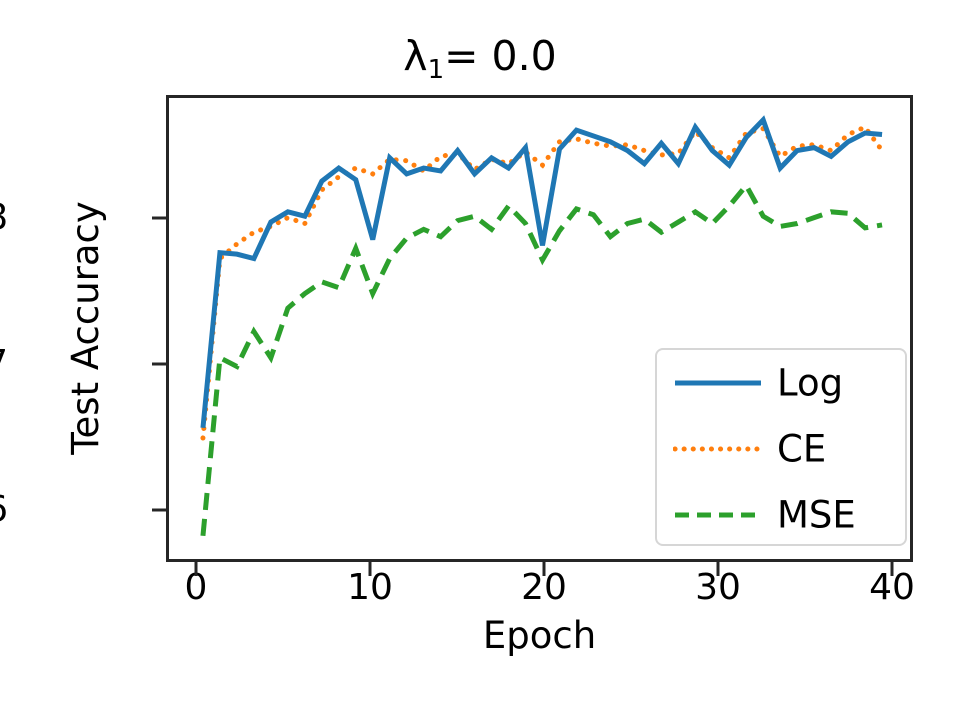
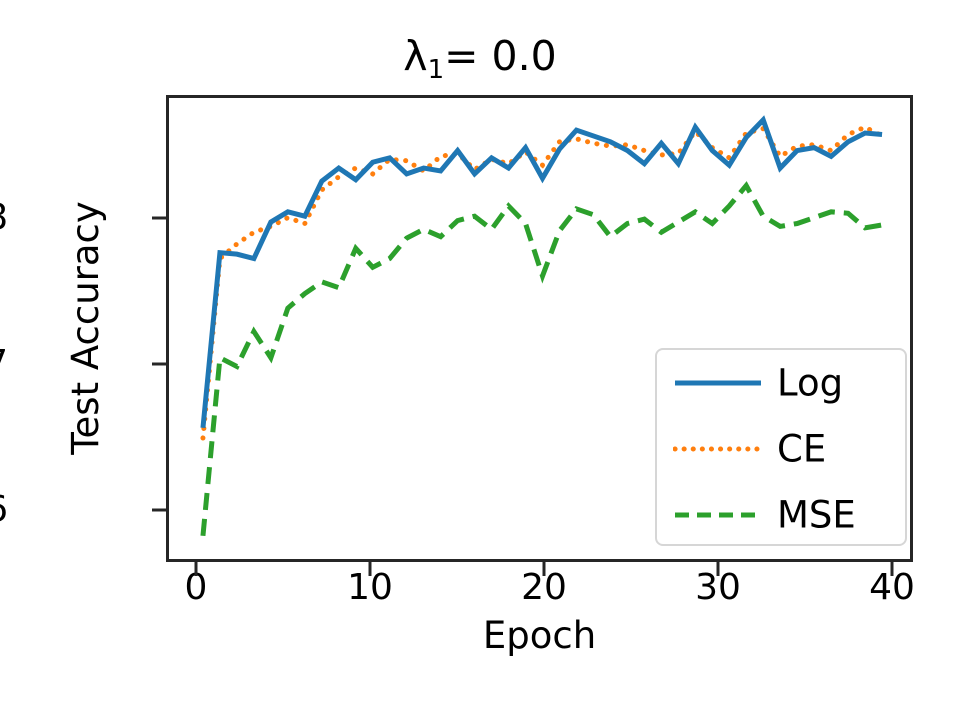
Log/10: 97.81 -> 98.34
MSE/10: 97.44 -> 97.62
Log/20: 97.77 -> 98.23
MSE/20: 97.67 -> 97.56
CE/40: 98.42 -> 98.52
